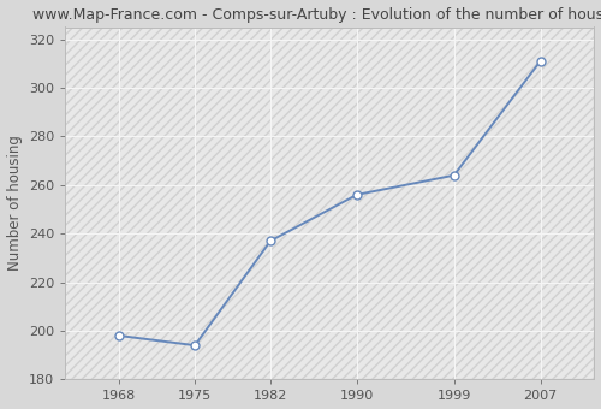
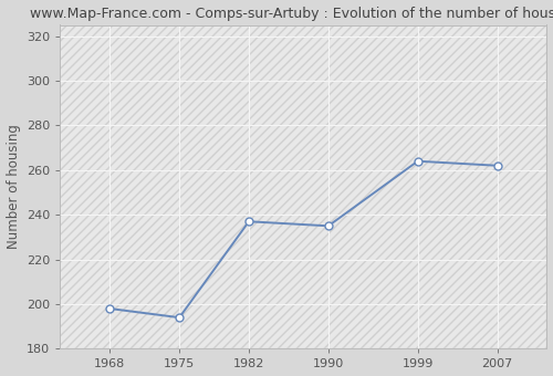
1990: 256 -> 235
2007: 311 -> 262
